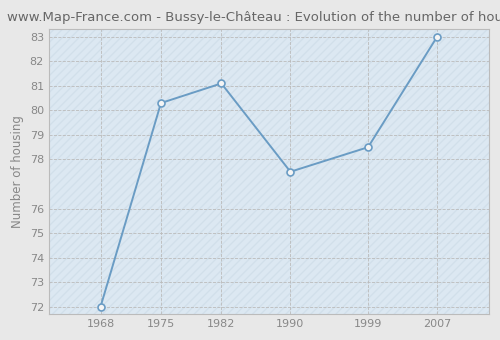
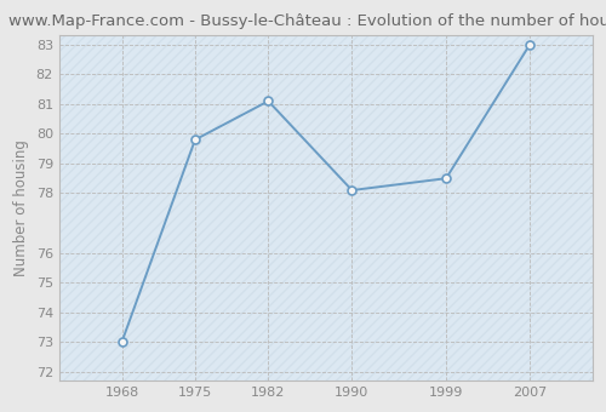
1968: 72.0 -> 73.0
1975: 80.3 -> 79.8
1990: 77.5 -> 78.1
